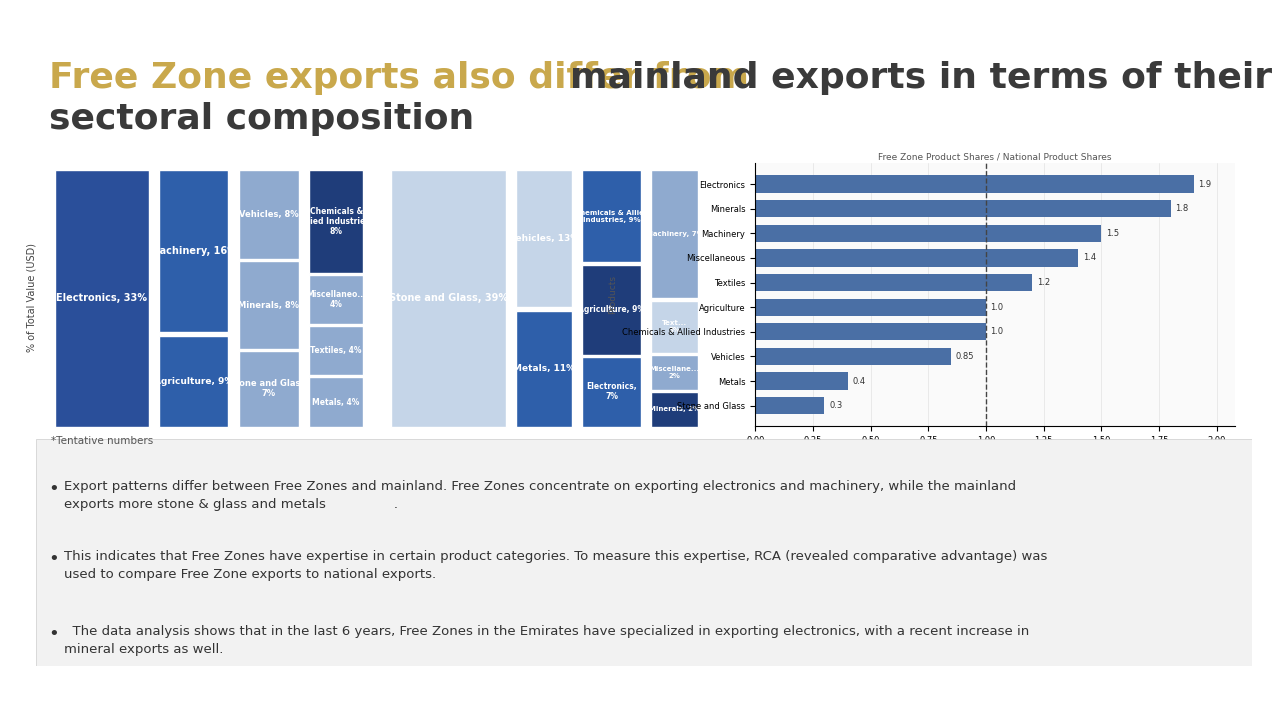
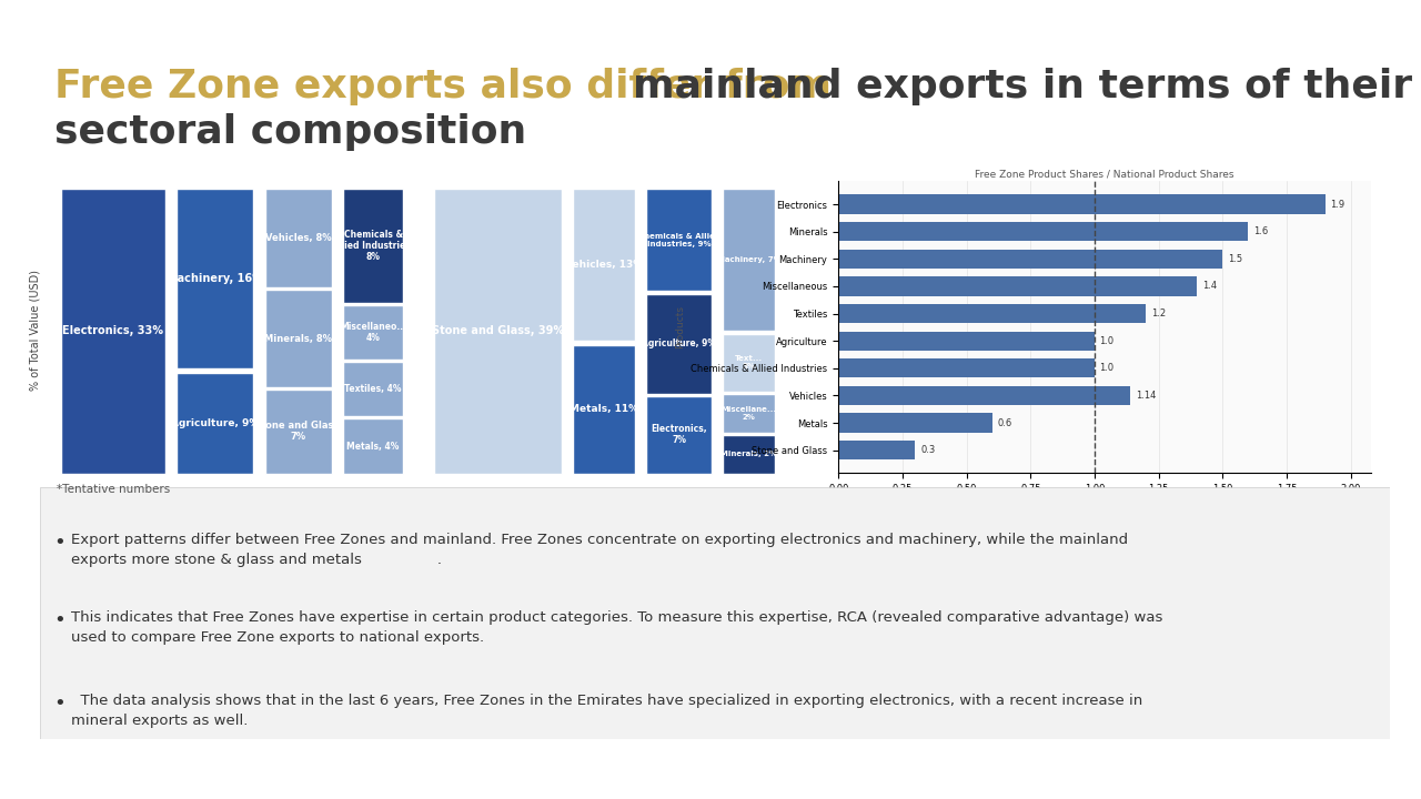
Minerals: 1.8 -> 1.6
Vehicles: 0.85 -> 1.14
Metals: 0.4 -> 0.6
